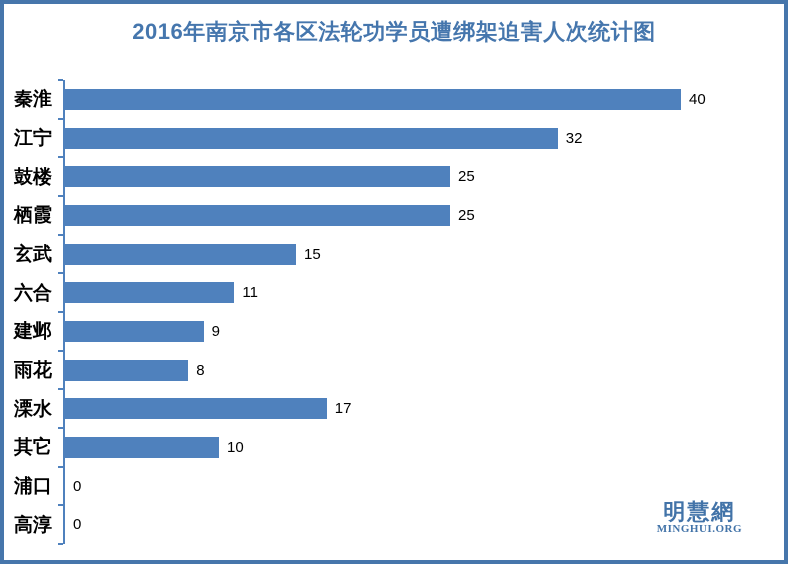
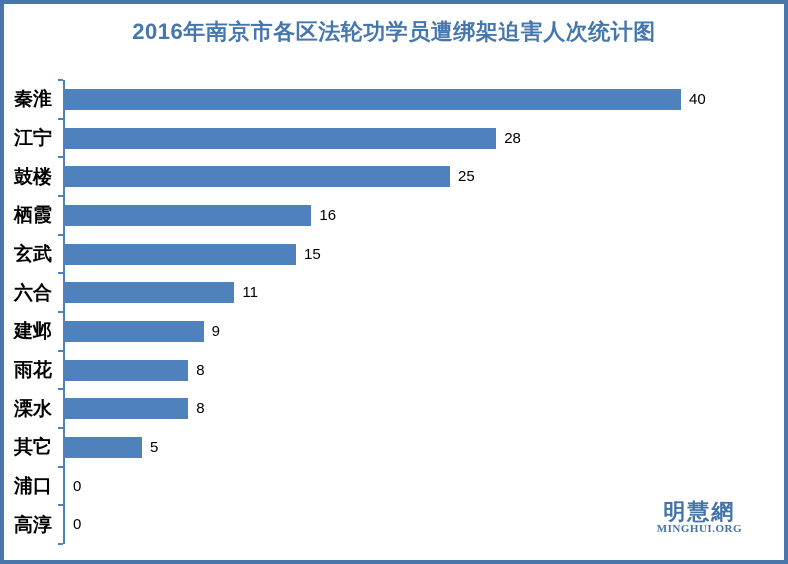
江宁: 32 -> 28
栖霞: 25 -> 16
溧水: 17 -> 8
其它: 10 -> 5
